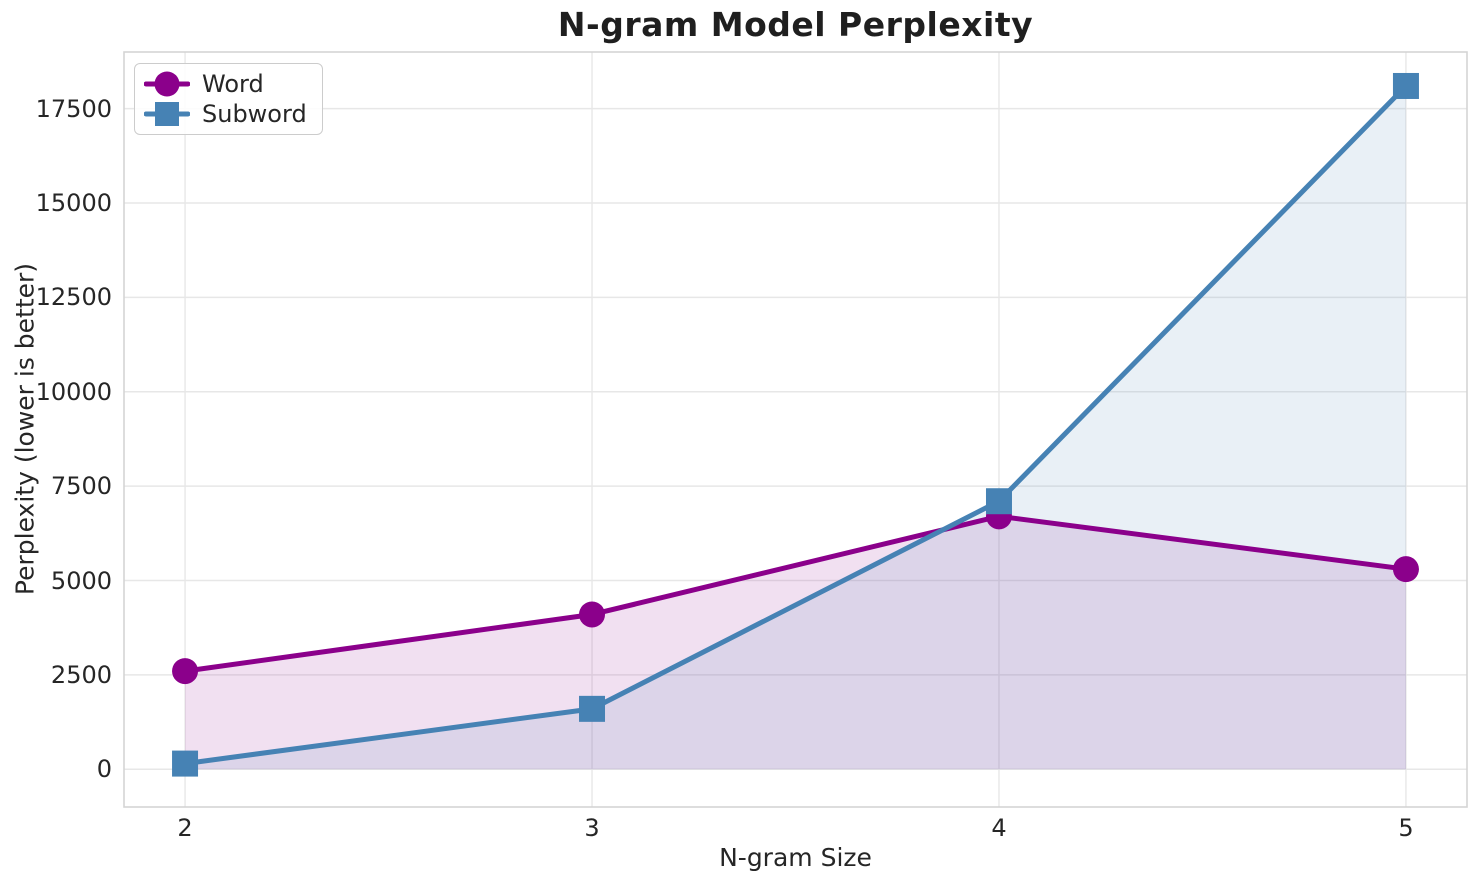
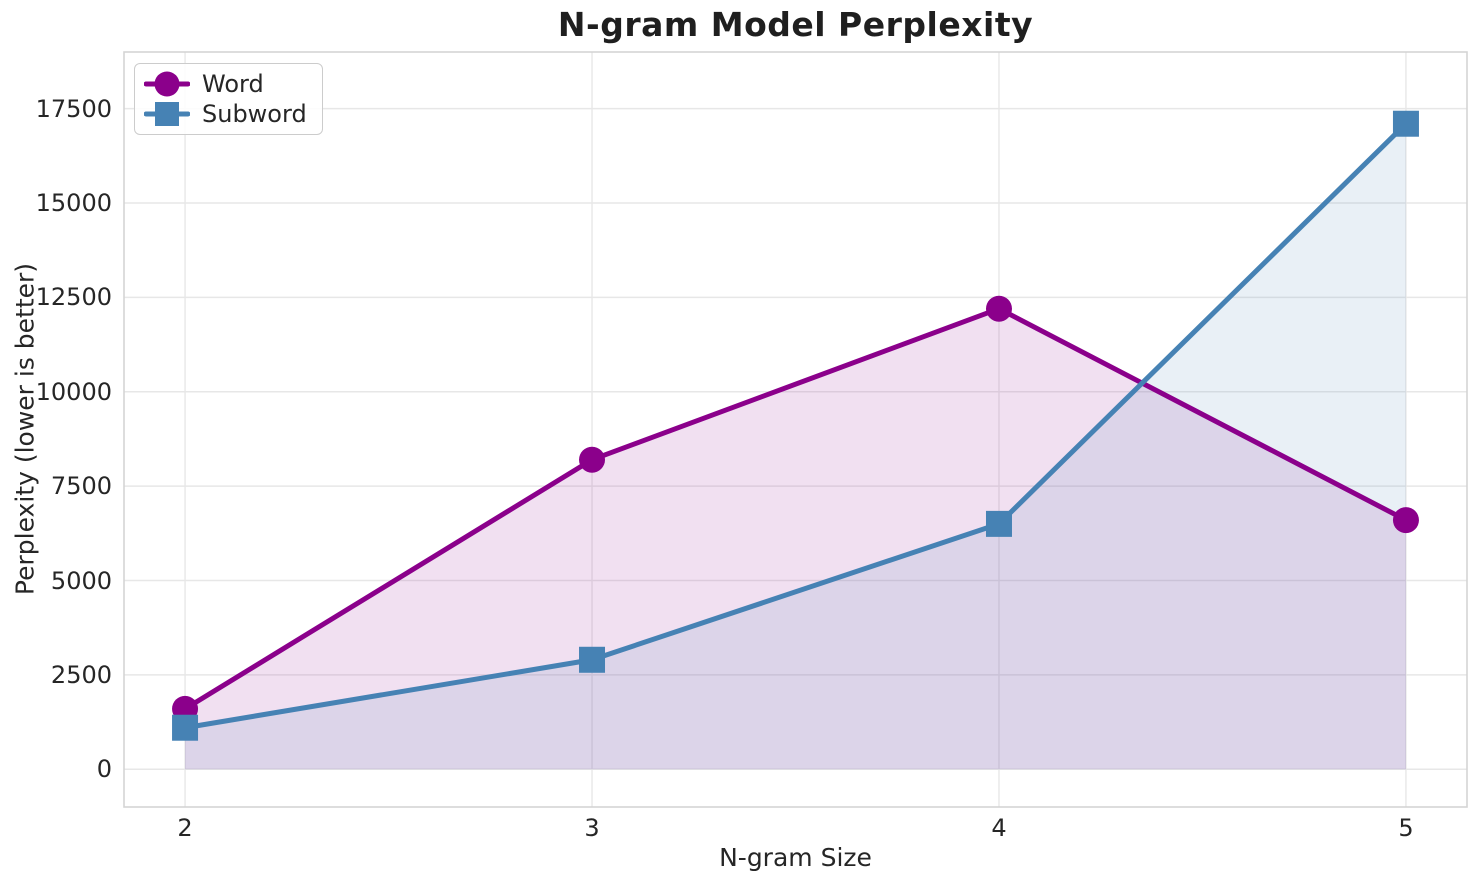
Word/2: 2600 -> 1600
Subword/2: 200 -> 1100
Word/3: 4100 -> 8200
Subword/3: 1600 -> 2900
Word/4: 6700 -> 12200
Subword/4: 7100 -> 6500
Word/5: 5300 -> 6600
Subword/5: 18100 -> 17100
